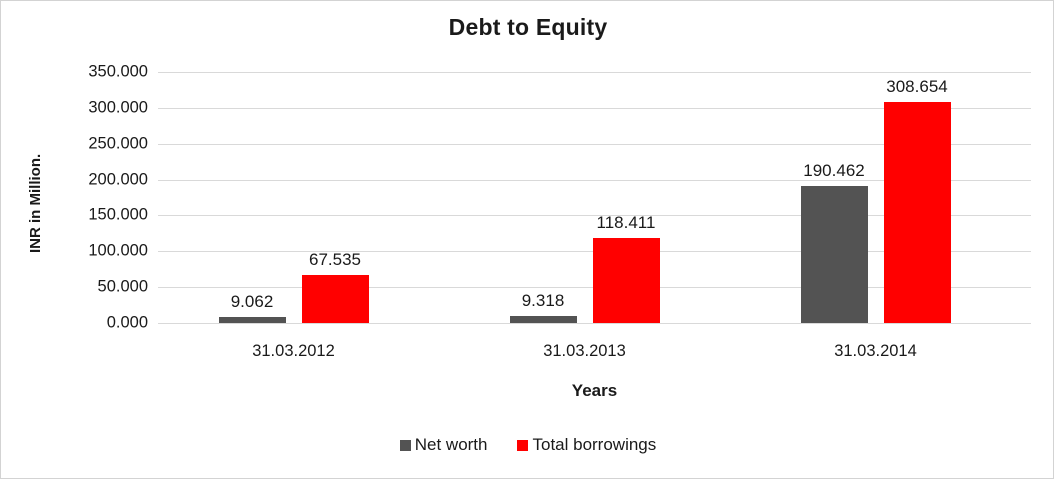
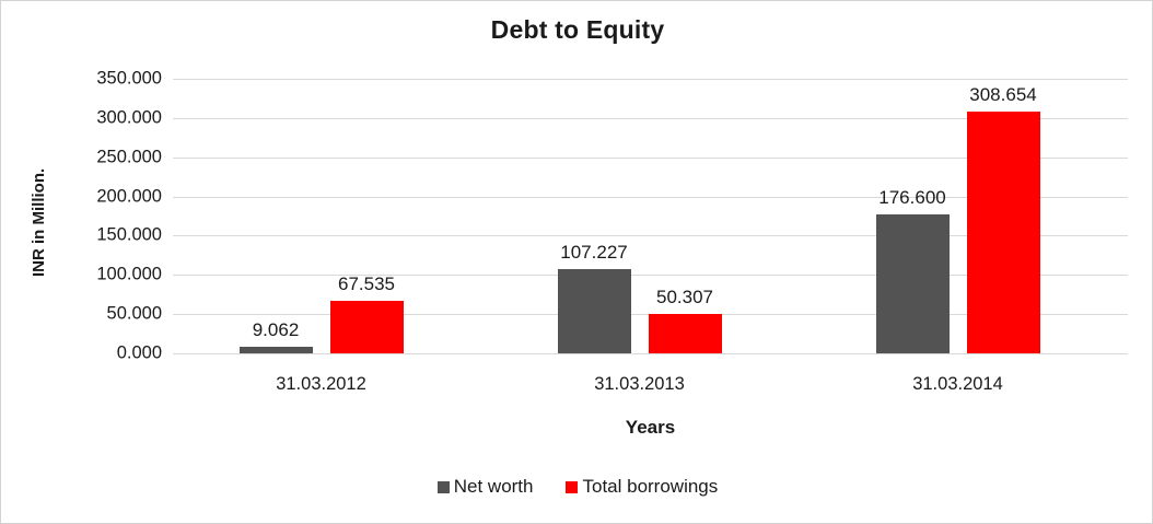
Net worth/31.03.2013: 9.318 -> 107.227
Total borrowings/31.03.2013: 118.411 -> 50.307
Net worth/31.03.2014: 190.462 -> 176.600
